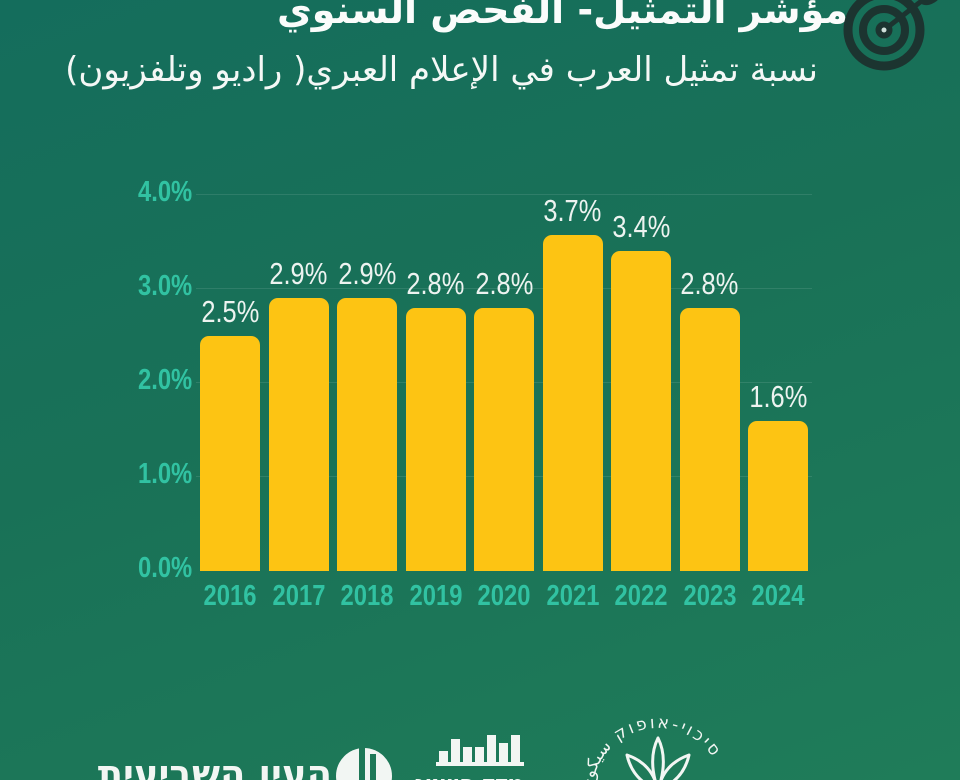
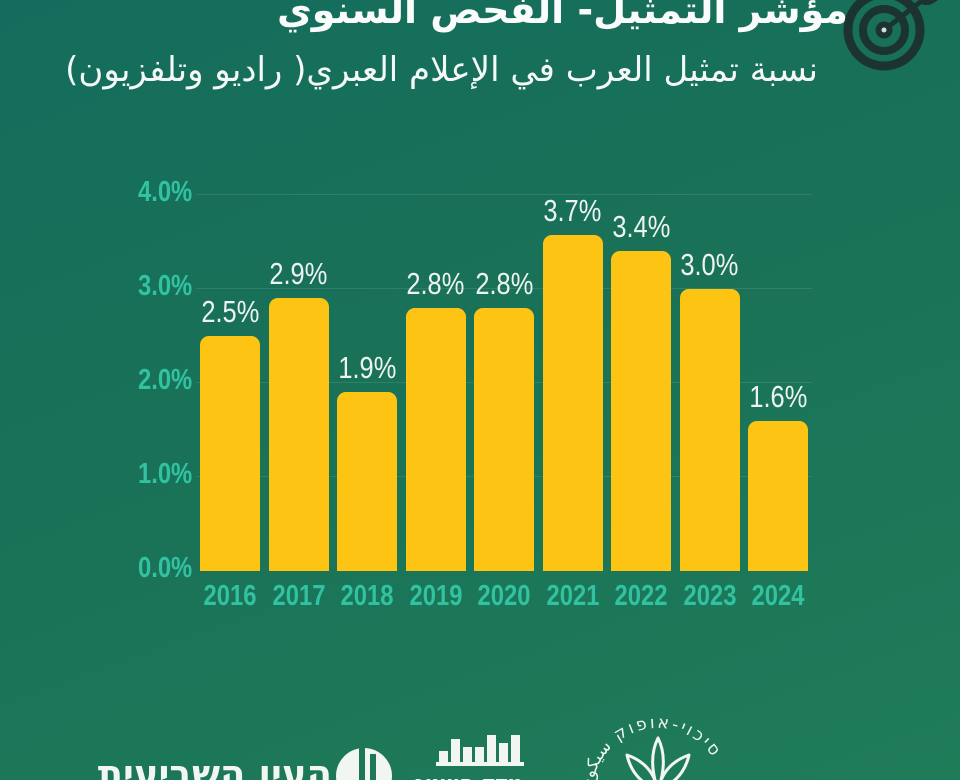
2018: 2.9% -> 1.9%
2023: 2.8% -> 3.0%
